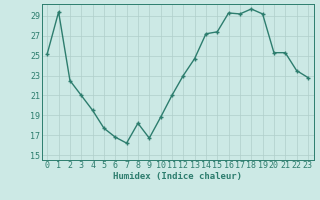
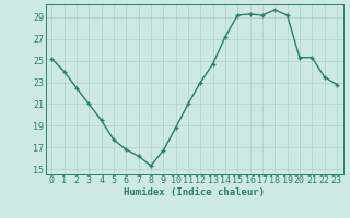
1: 29.4 -> 24.0
8: 18.2 -> 15.3
15: 27.4 -> 29.2
